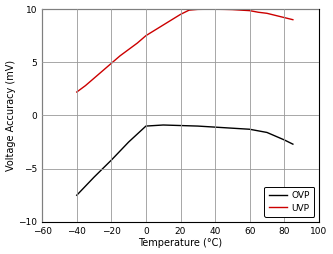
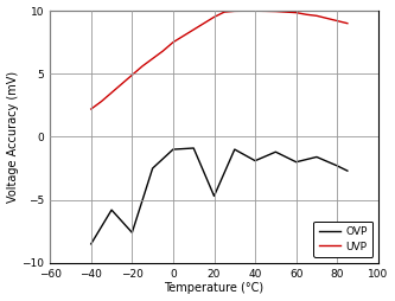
OVP/−40: -7.5 -> -8.5
OVP/−20: -4.2 -> -7.6
OVP/20: -0.9 -> -4.7
OVP/40: -1.1 -> -1.9
OVP/60: -1.3 -> -2.0
